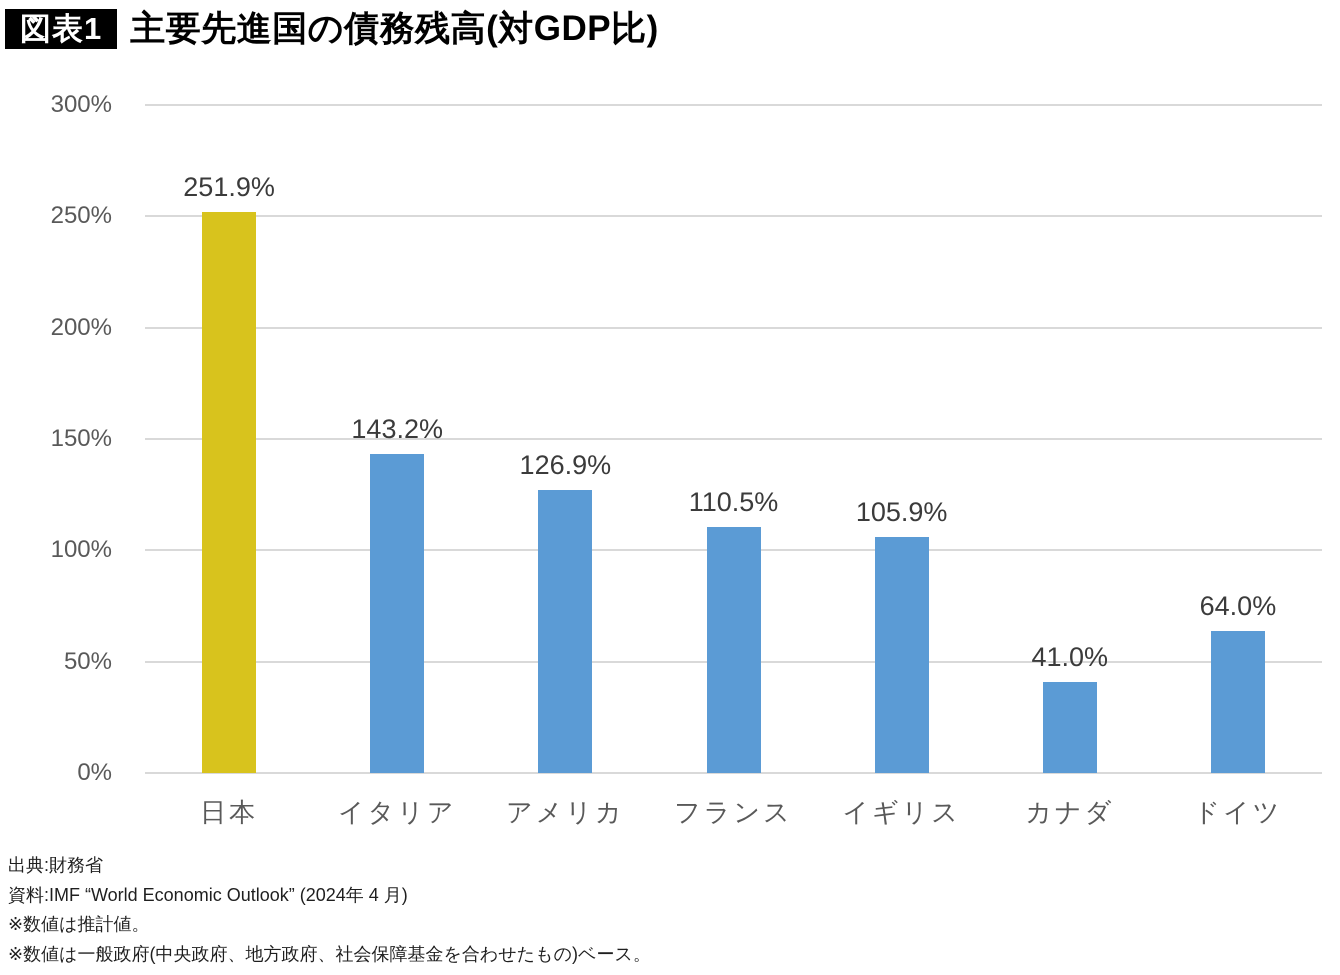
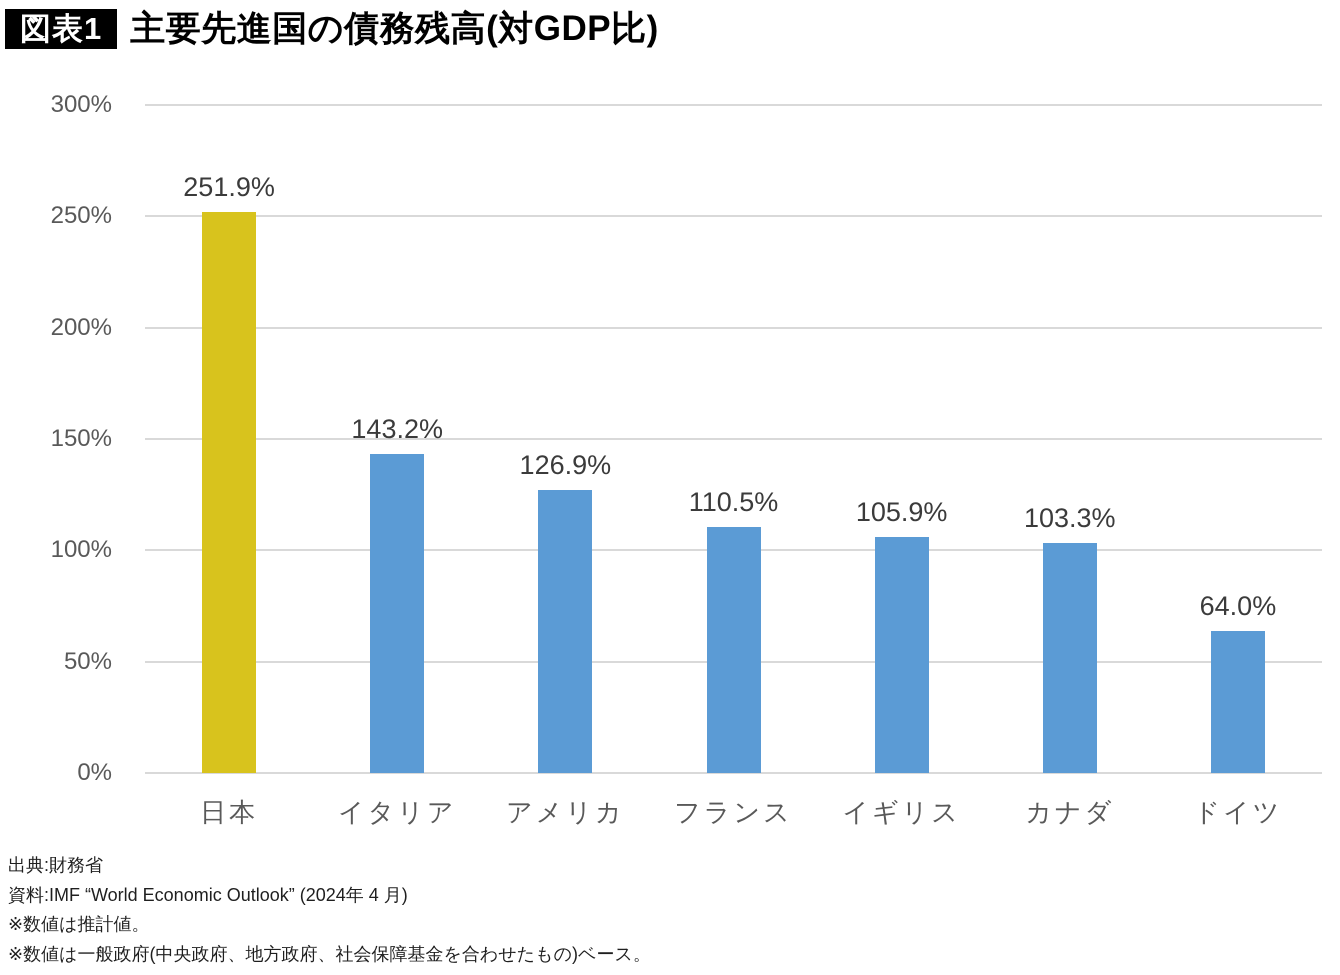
カナダ: 41.0% -> 103.3%
